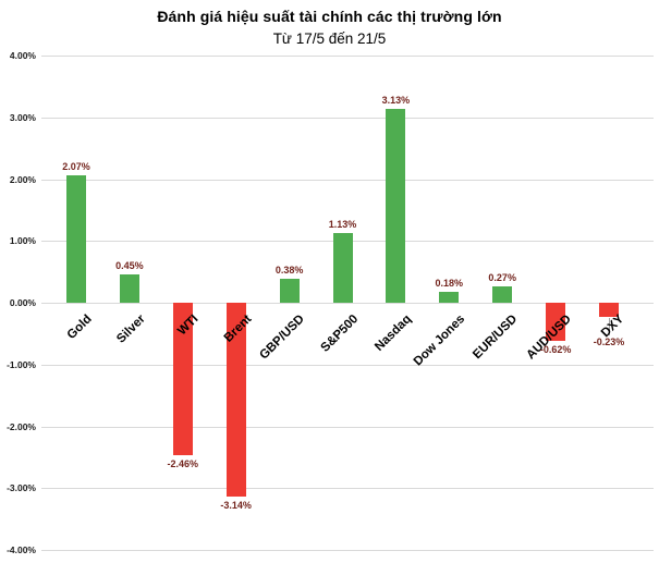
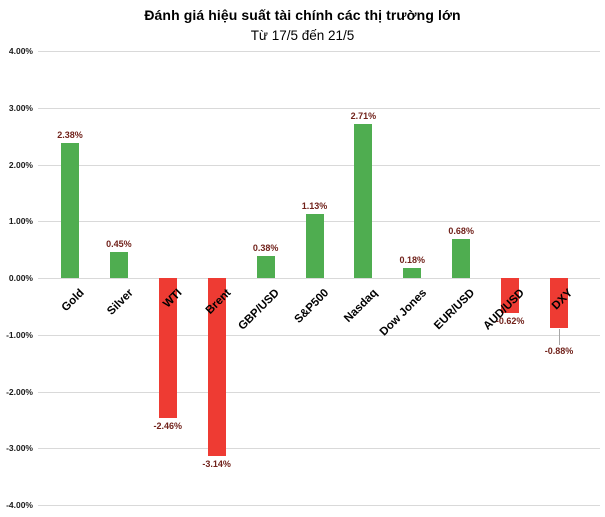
Gold: 2.07% -> 2.38%
Nasdaq: 3.13% -> 2.71%
EUR/USD: 0.27% -> 0.68%
DXY: -0.23% -> -0.88%
